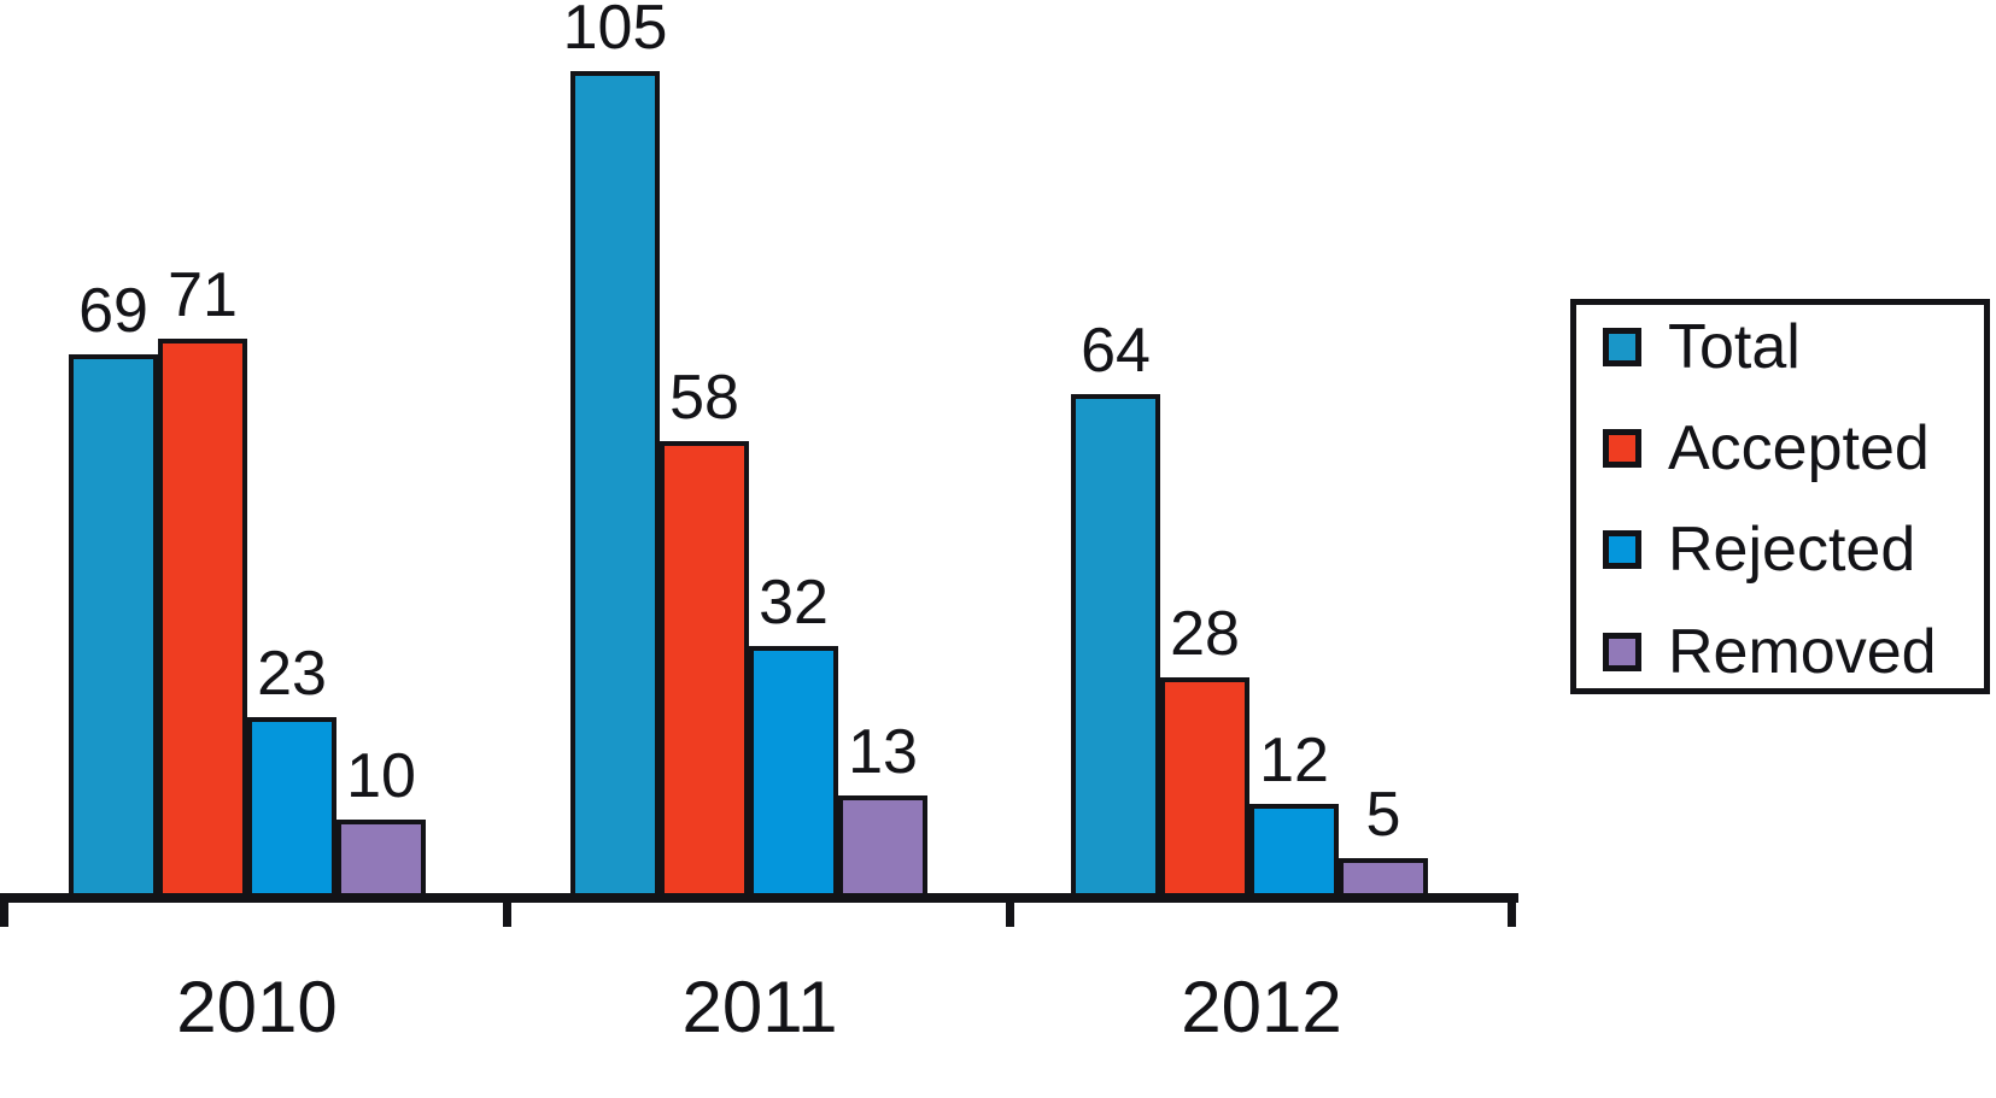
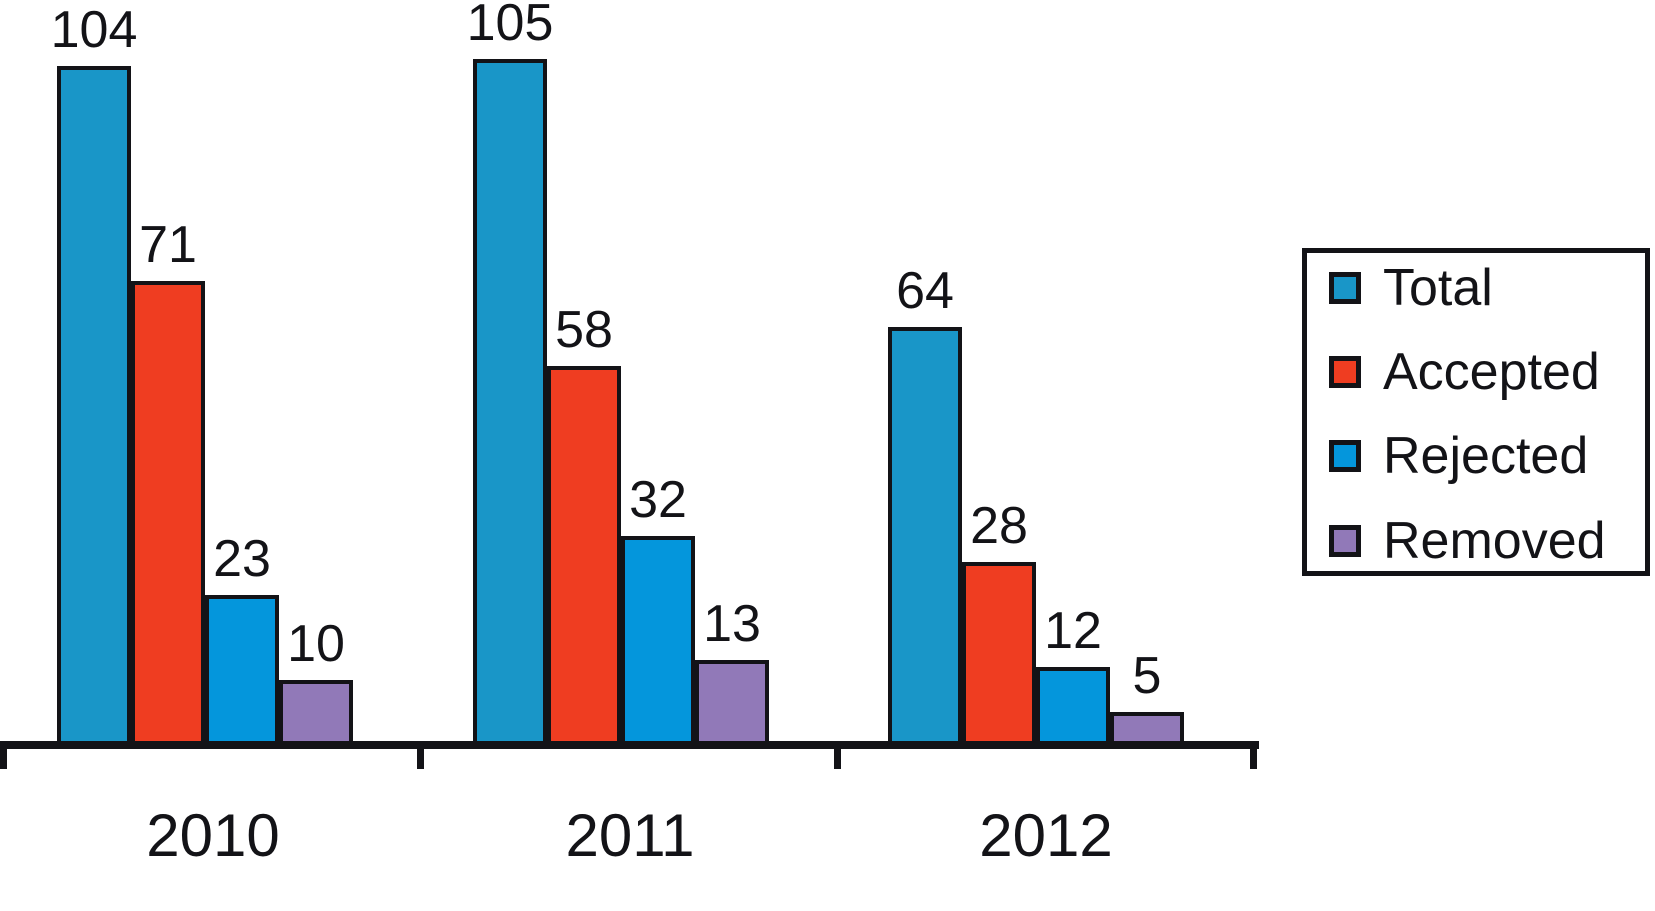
Total/2010: 69 -> 104
